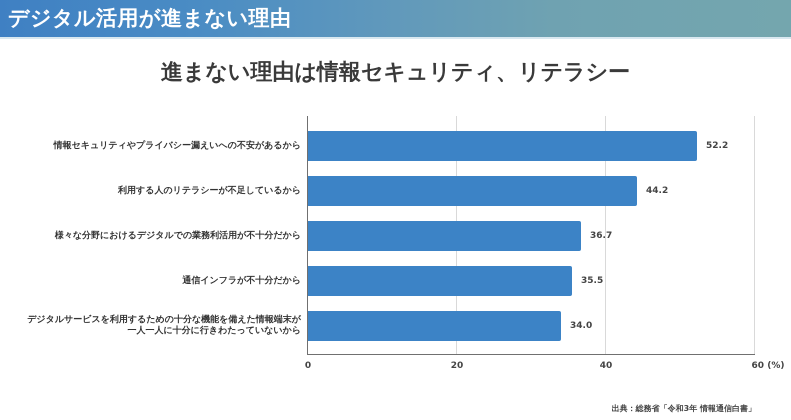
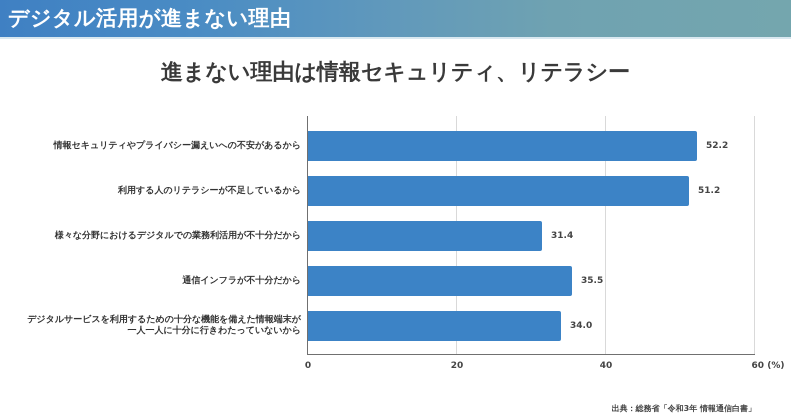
利用する人のリテラシーが不足しているから: 44.2 -> 51.2
様々な分野におけるデジタルでの業務利活用が不十分だから: 36.7 -> 31.4
